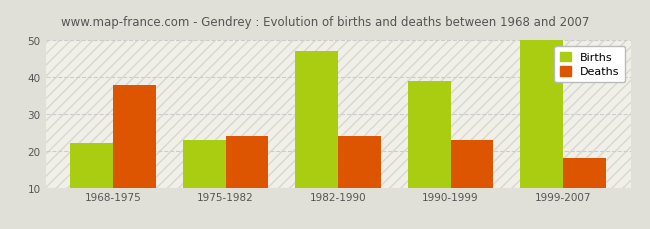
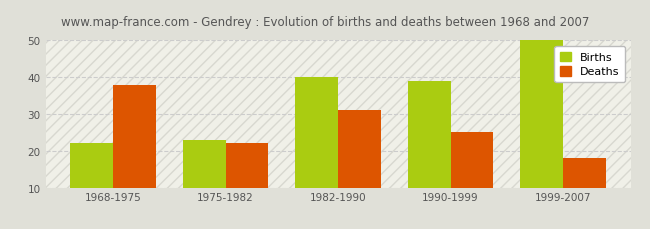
Deaths/1975-1982: 24 -> 22
Births/1982-1990: 47 -> 40
Deaths/1982-1990: 24 -> 31
Deaths/1990-1999: 23 -> 25
